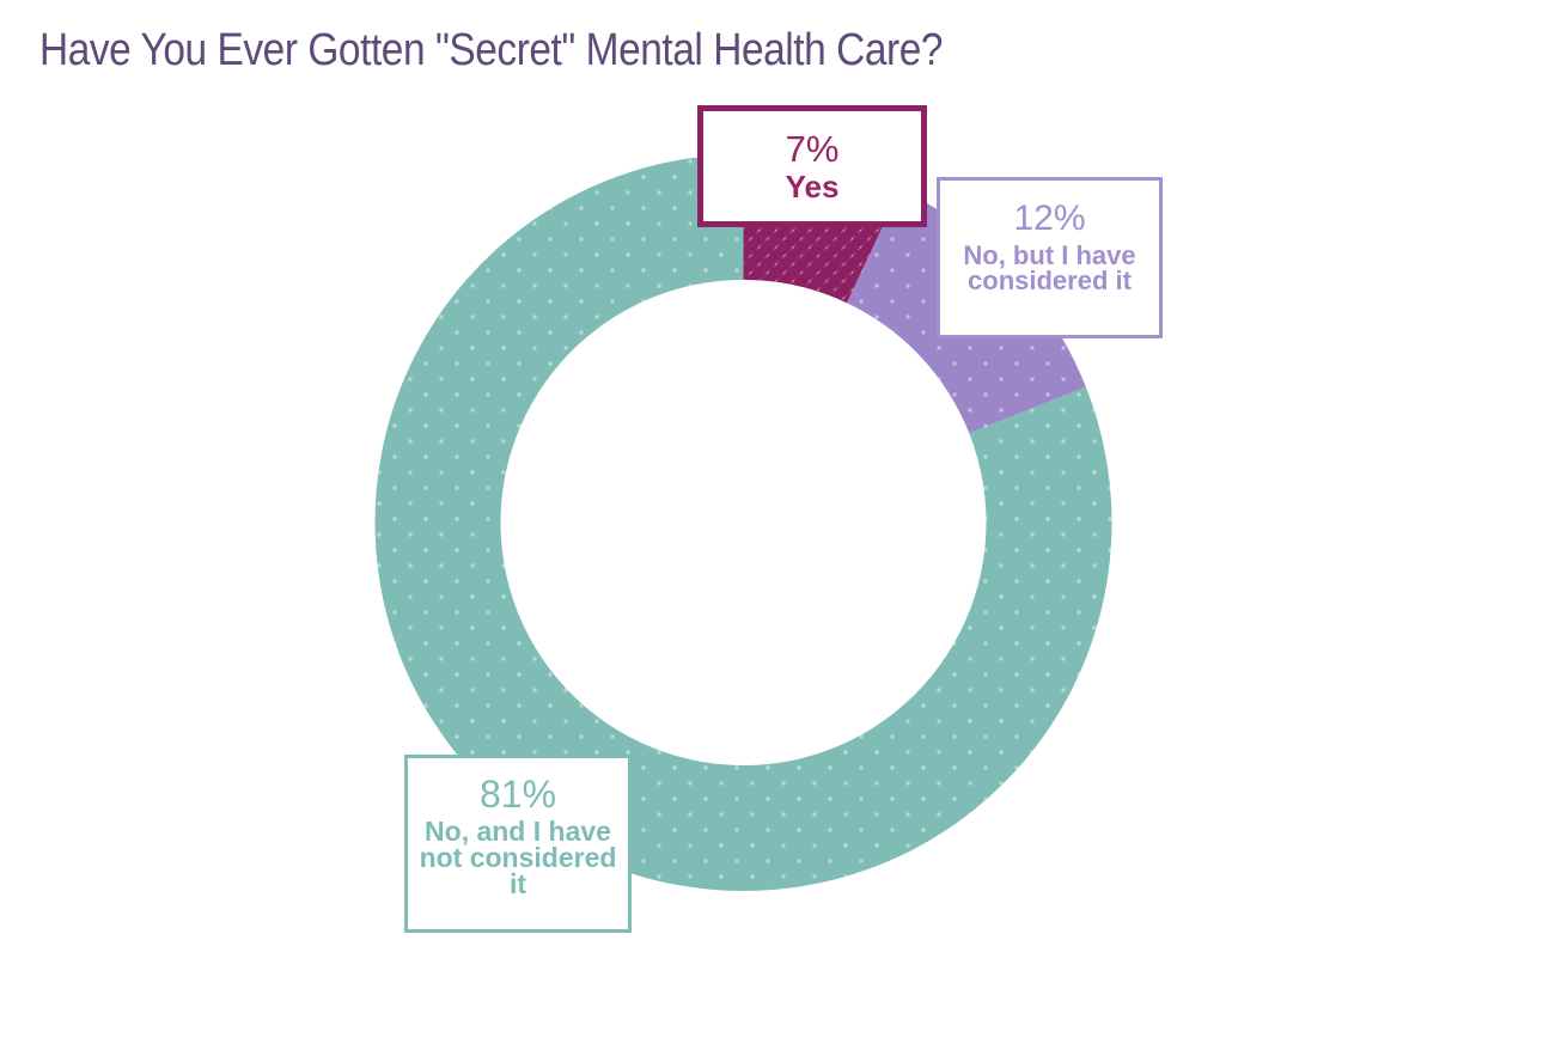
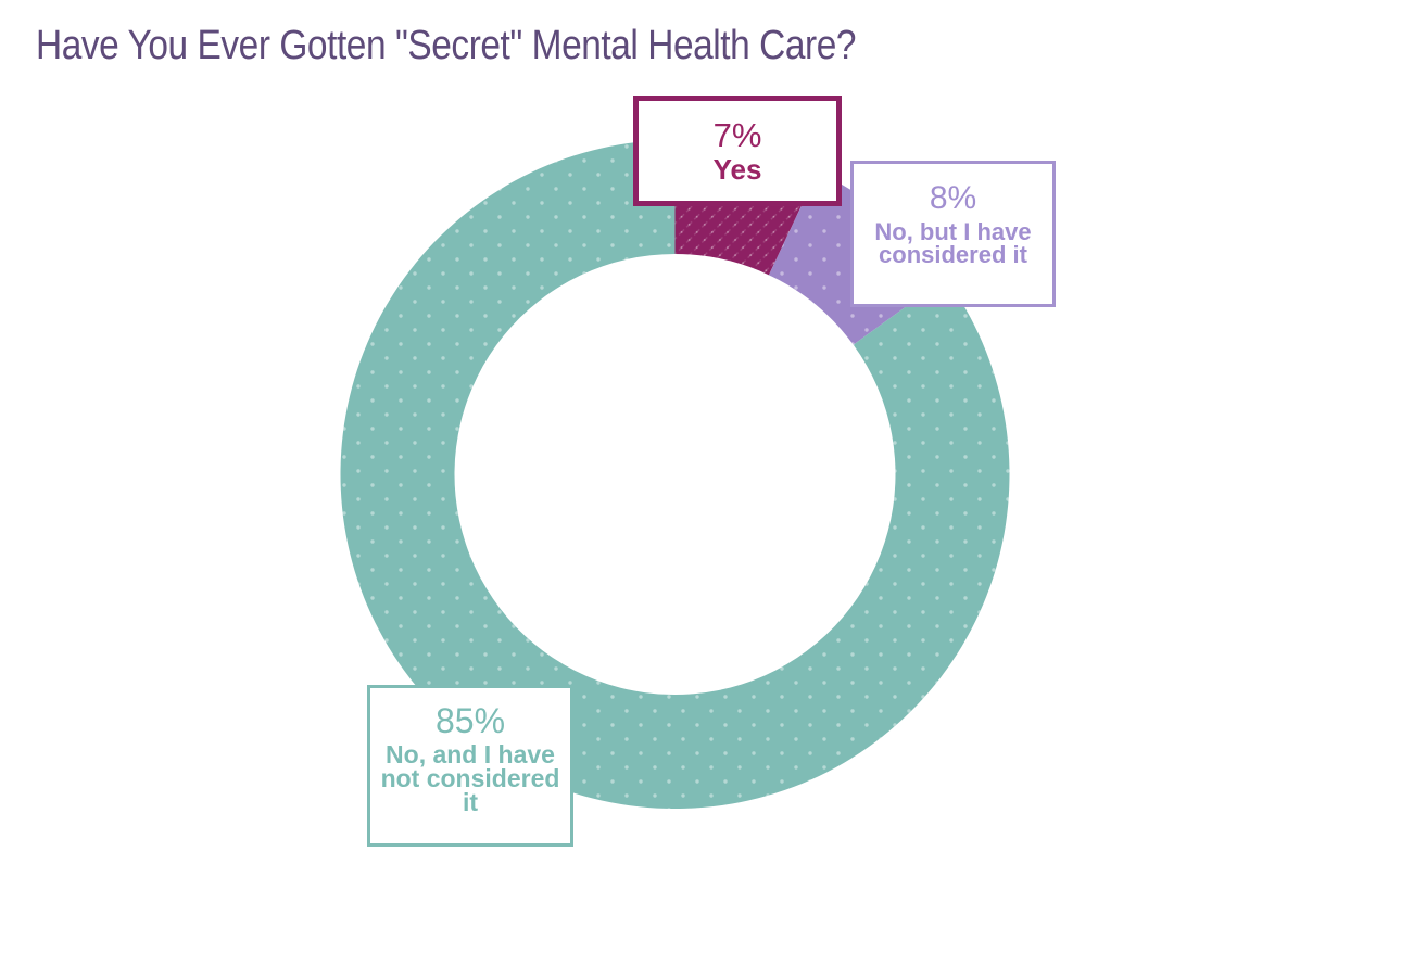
No, but I have considered it: 12% -> 8%
No, and I have not considered it: 81% -> 85%
